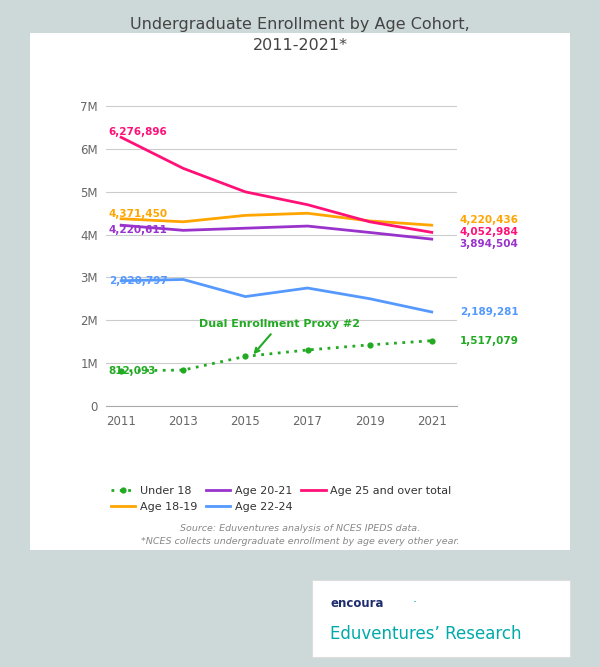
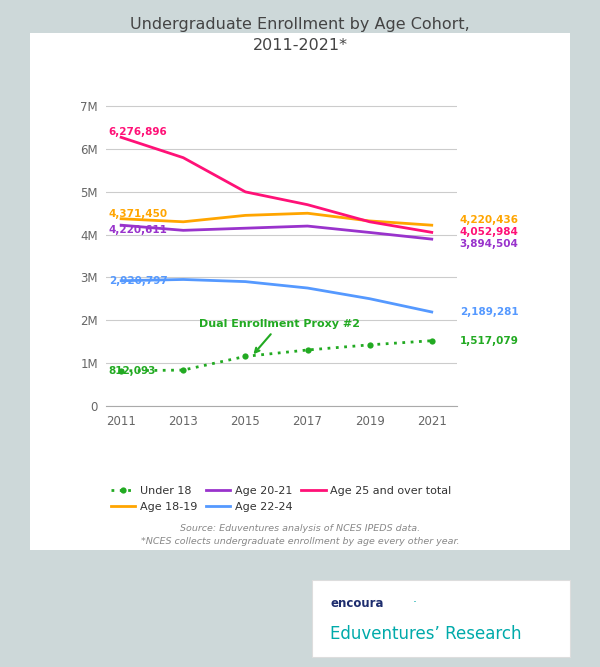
Age 25 and over total/2013: 5.55M -> 5.80M
Age 22-24/2015: 2.55M -> 2.90M
